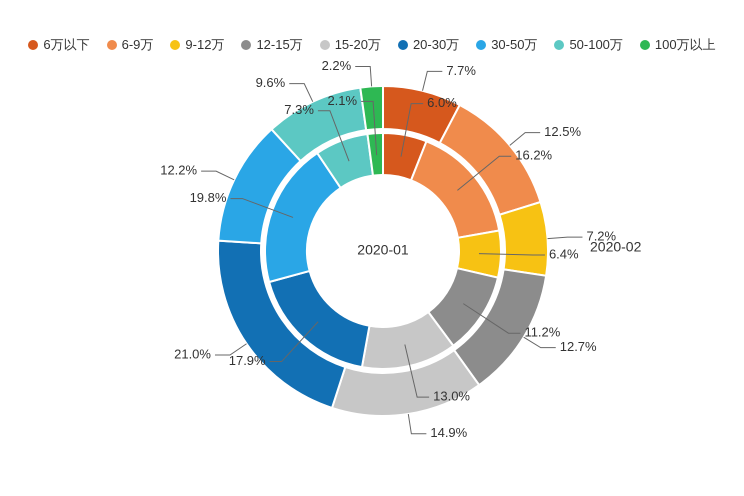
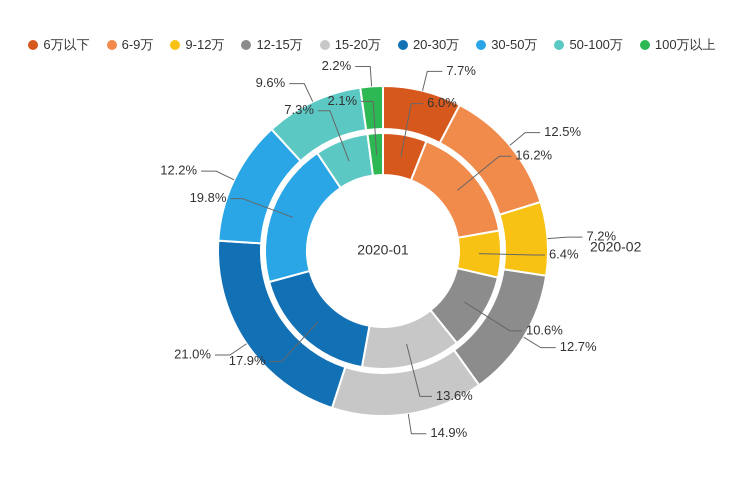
2020-01/12-15万: 11.2% -> 10.6%
2020-01/15-20万: 13.0% -> 13.6%
